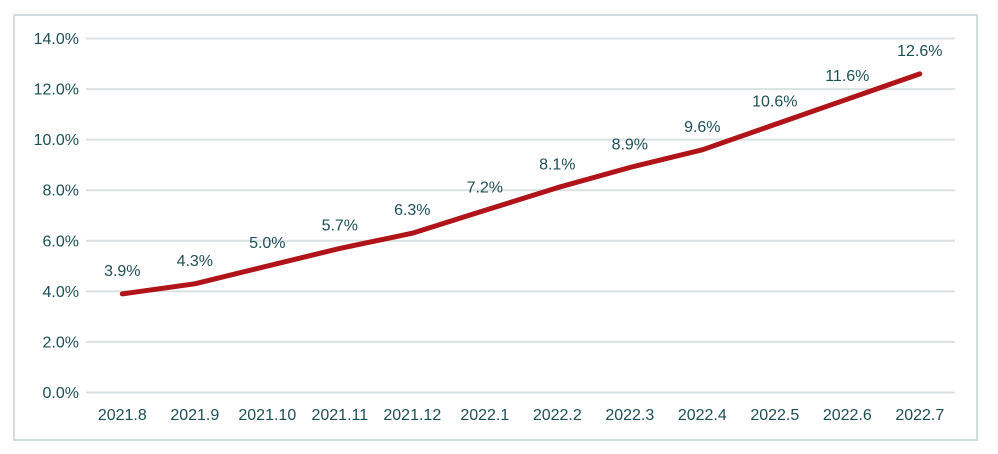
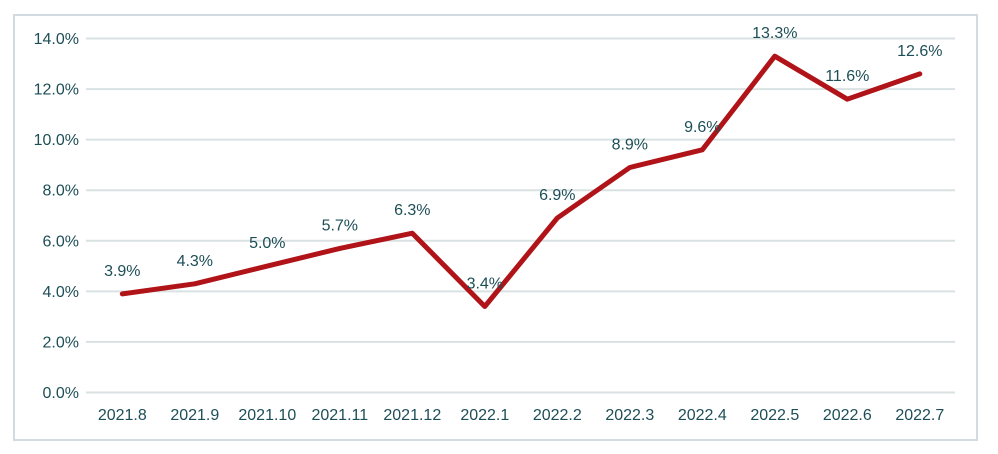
2022.1: 7.2% -> 3.4%
2022.2: 8.1% -> 6.9%
2022.5: 10.6% -> 13.3%
